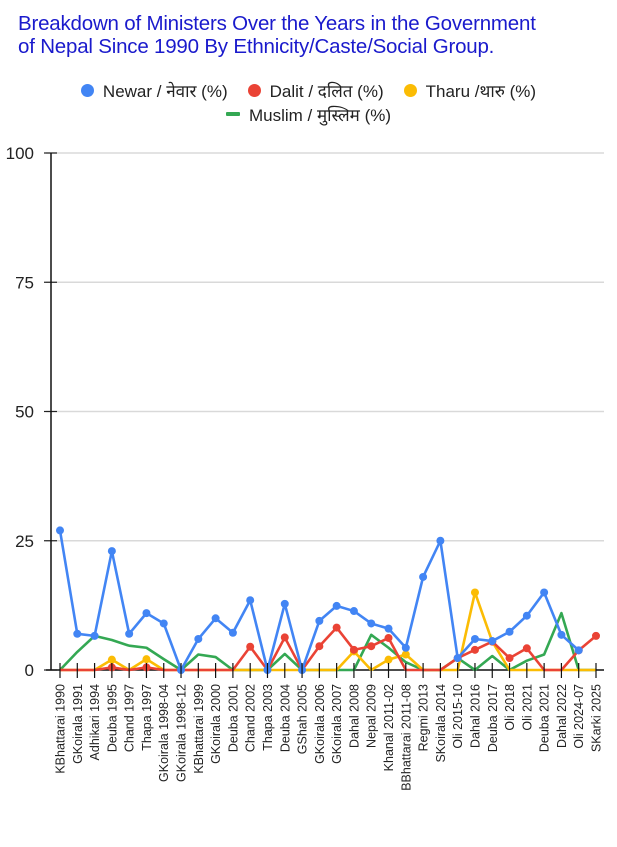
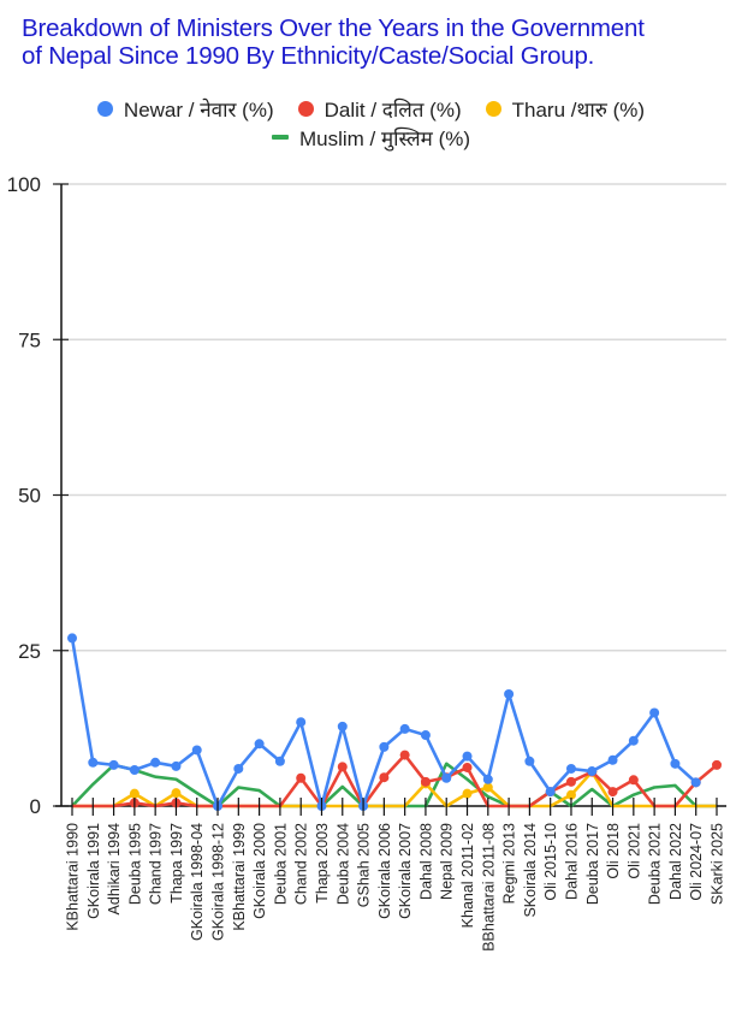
Newar / नेवार (%)/Deuba 1995: 23 -> 6
Newar / नेवार (%)/Thapa 1997: 11 -> 6
Newar / नेवार (%)/Nepal 2009: 9 -> 4
Newar / नेवार (%)/SKoirala 2014: 25 -> 7
Tharu /थारु (%)/Dahal 2016: 15 -> 2
Muslim / मुस्लिम (%)/Dahal 2022: 11 -> 3
